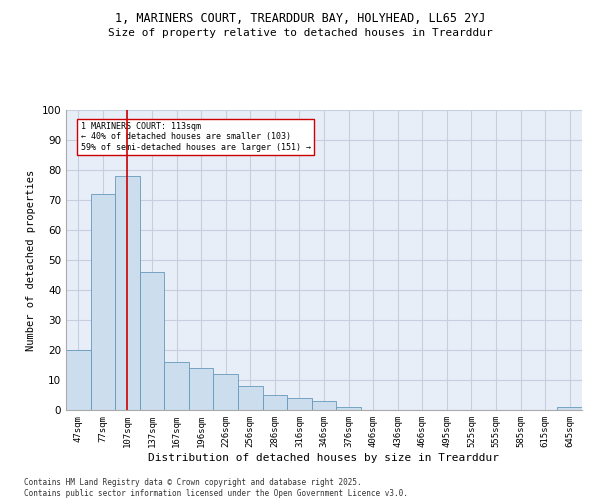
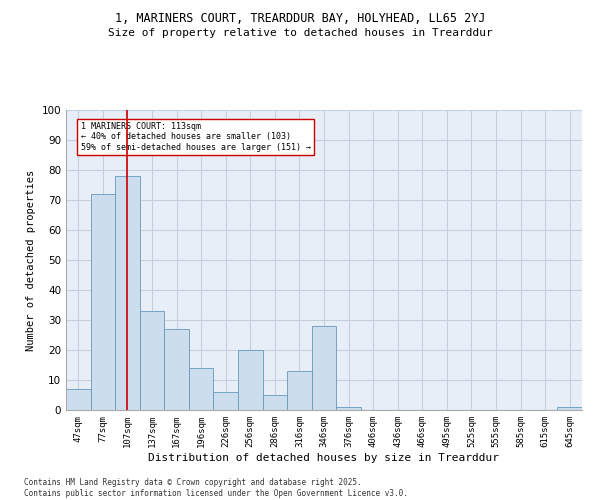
47sqm: 20 -> 7
137sqm: 46 -> 33
167sqm: 16 -> 27
226sqm: 12 -> 6
256sqm: 8 -> 20
316sqm: 4 -> 13
346sqm: 3 -> 28
